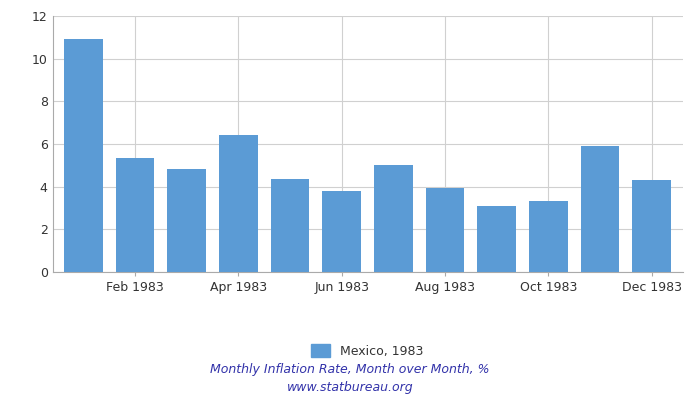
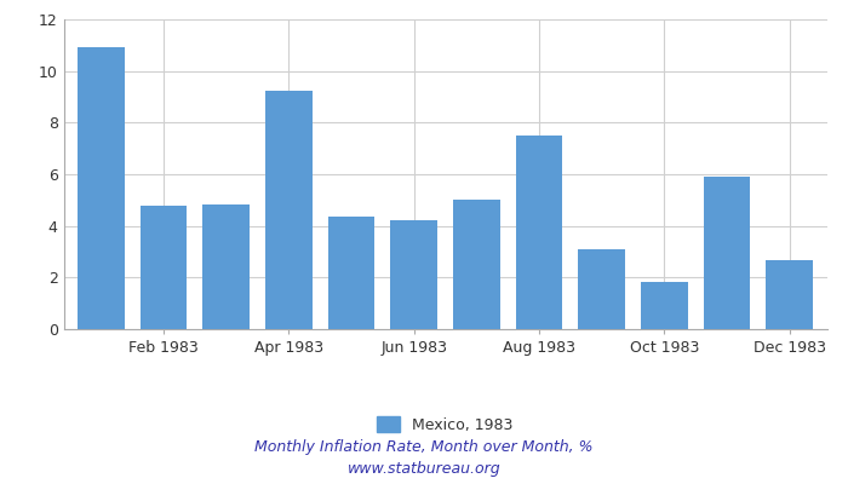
Feb 1983: 5.35 -> 4.80
Apr 1983: 6.40 -> 9.25
Jun 1983: 3.80 -> 4.20
Aug 1983: 3.95 -> 7.50
Oct 1983: 3.35 -> 1.85
Dec 1983: 4.30 -> 2.65
